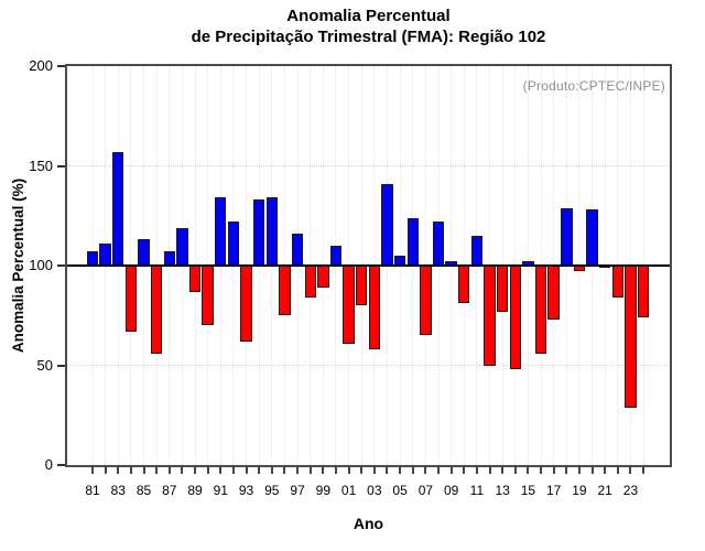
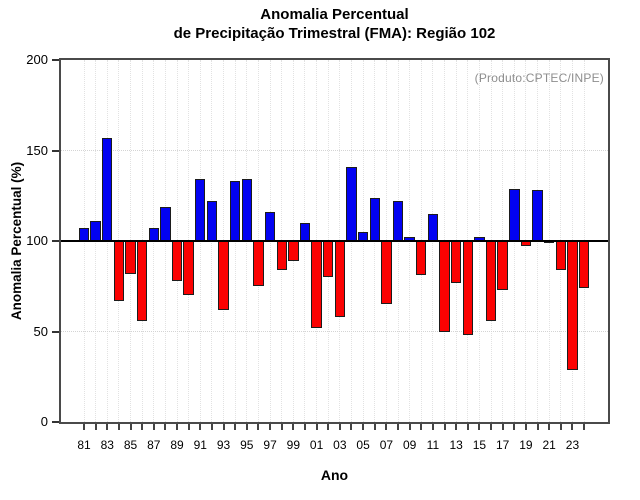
85: 113 -> 82
89: 87 -> 78
01: 61 -> 52
